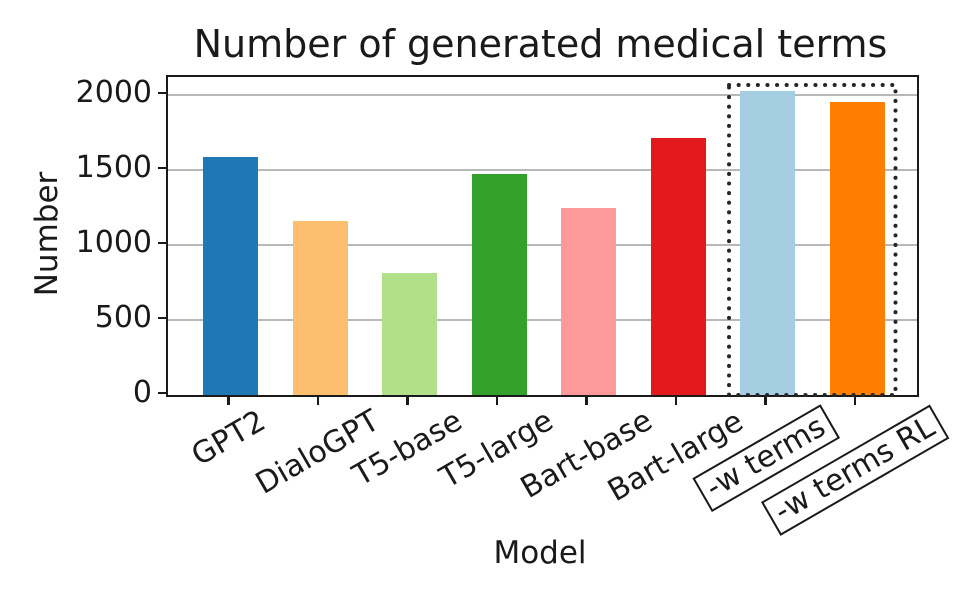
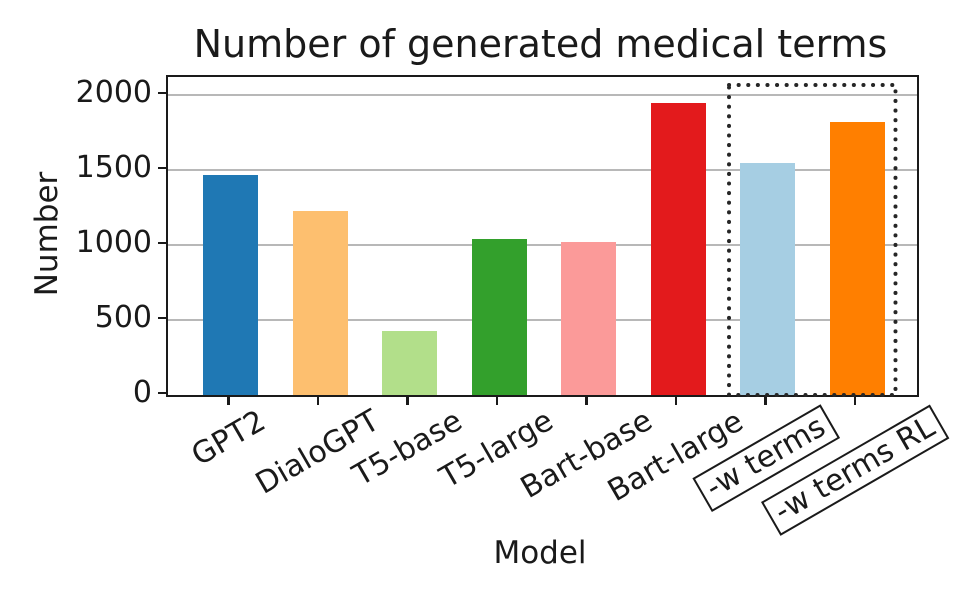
GPT2: 1590 -> 1470
DialoGPT: 1160 -> 1230
T5-base: 820 -> 430
T5-large: 1480 -> 1040
Bart-base: 1240 -> 1020
Bart-large: 1720 -> 1950
-w terms: 2020 -> 1550
-w terms RL: 1960 -> 1820
